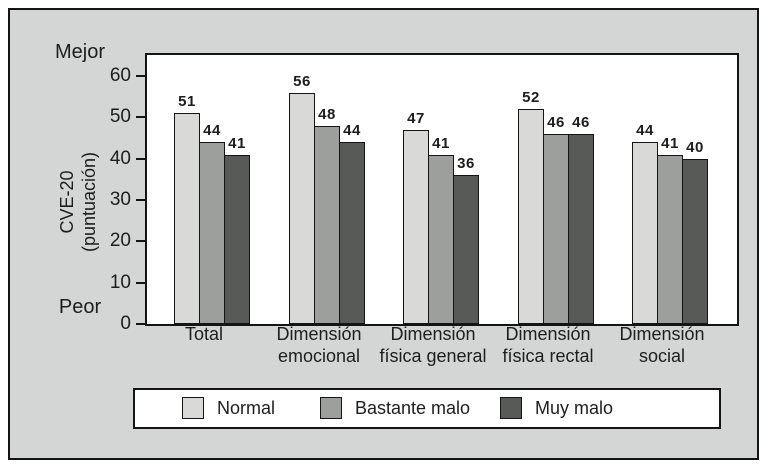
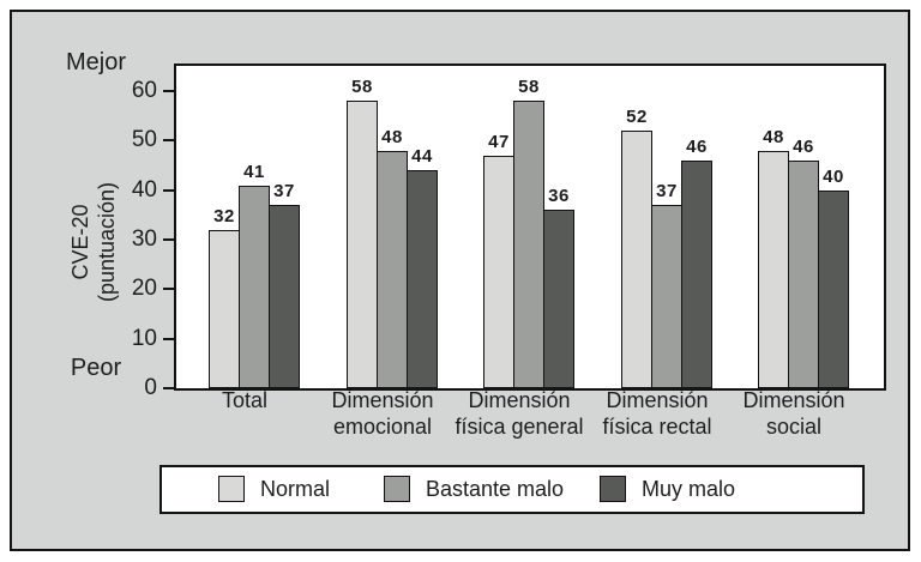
Normal/Total: 51 -> 32
Bastante malo/Total: 44 -> 41
Muy malo/Total: 41 -> 37
Normal/Dimensión emocional: 56 -> 58
Bastante malo/Dimensión física general: 41 -> 58
Bastante malo/Dimensión física rectal: 46 -> 37
Normal/Dimensión social: 44 -> 48
Bastante malo/Dimensión social: 41 -> 46
